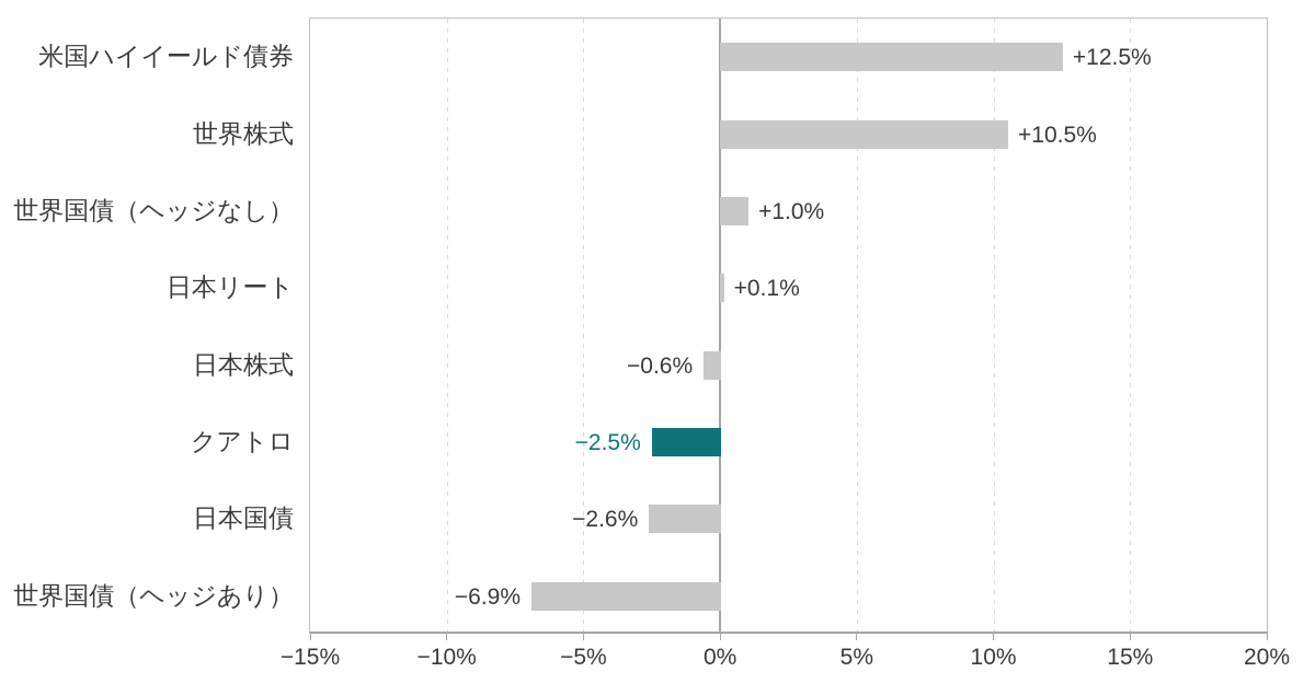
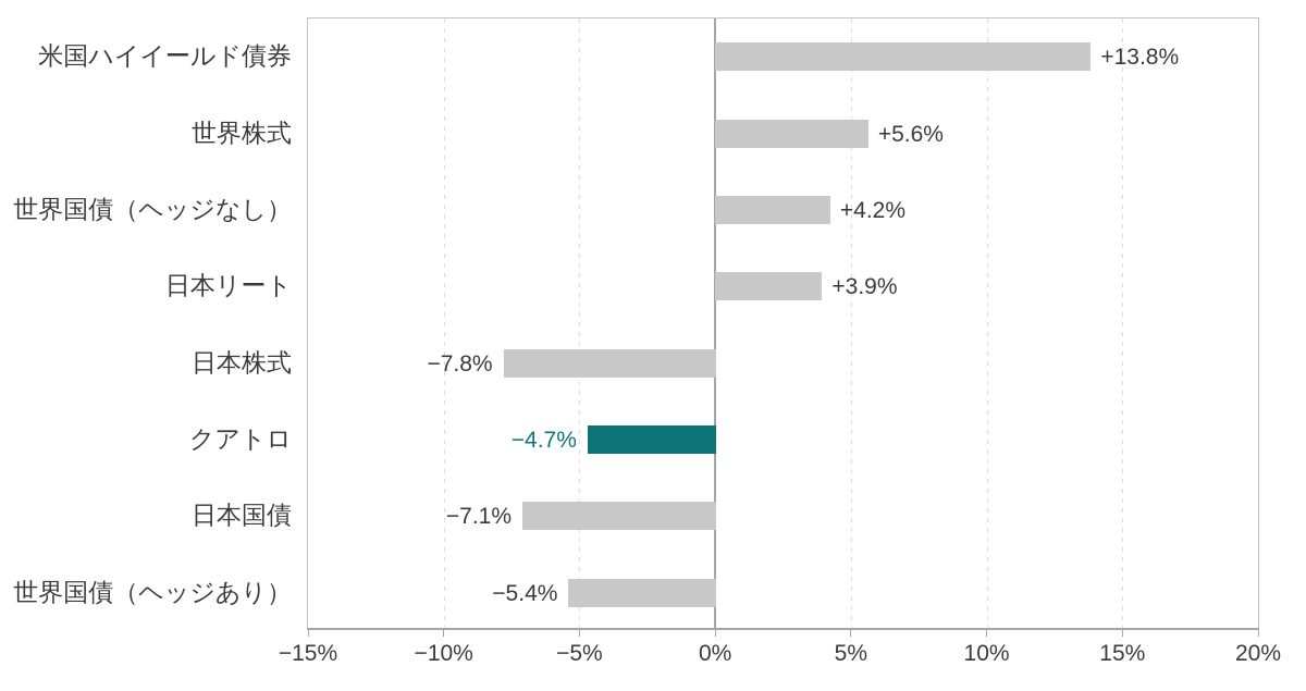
米国ハイイールド債券: +12.5% -> +13.8%
世界株式: +10.5% -> +5.6%
世界国債（ヘッジなし）: +1.0% -> +4.2%
日本リート: +0.1% -> +3.9%
日本株式: −0.6% -> −7.8%
クアトロ: −2.5% -> −4.7%
日本国債: −2.6% -> −7.1%
世界国債（ヘッジあり）: −6.9% -> −5.4%
